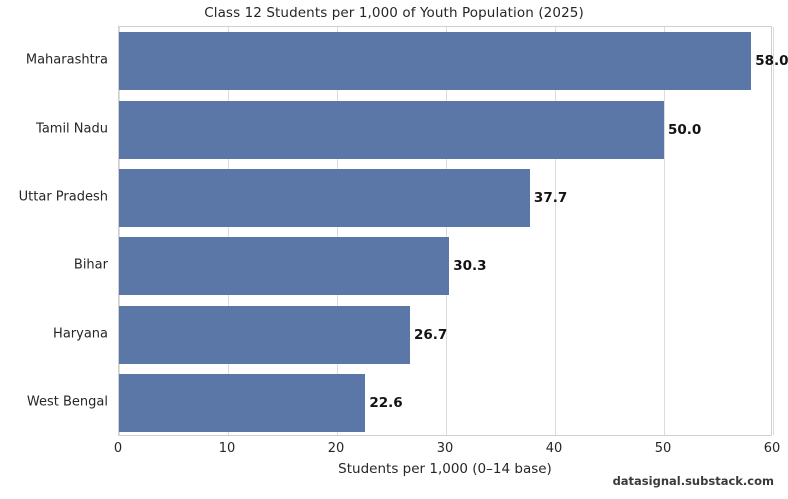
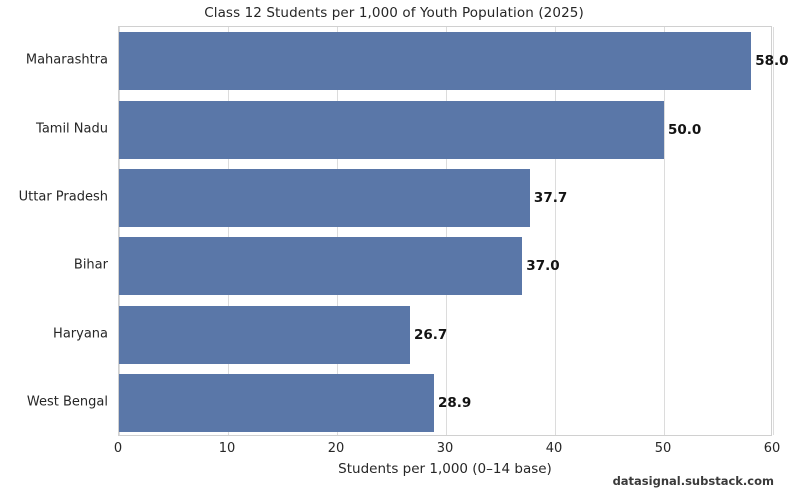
Bihar: 30.3 -> 37.0
West Bengal: 22.6 -> 28.9
